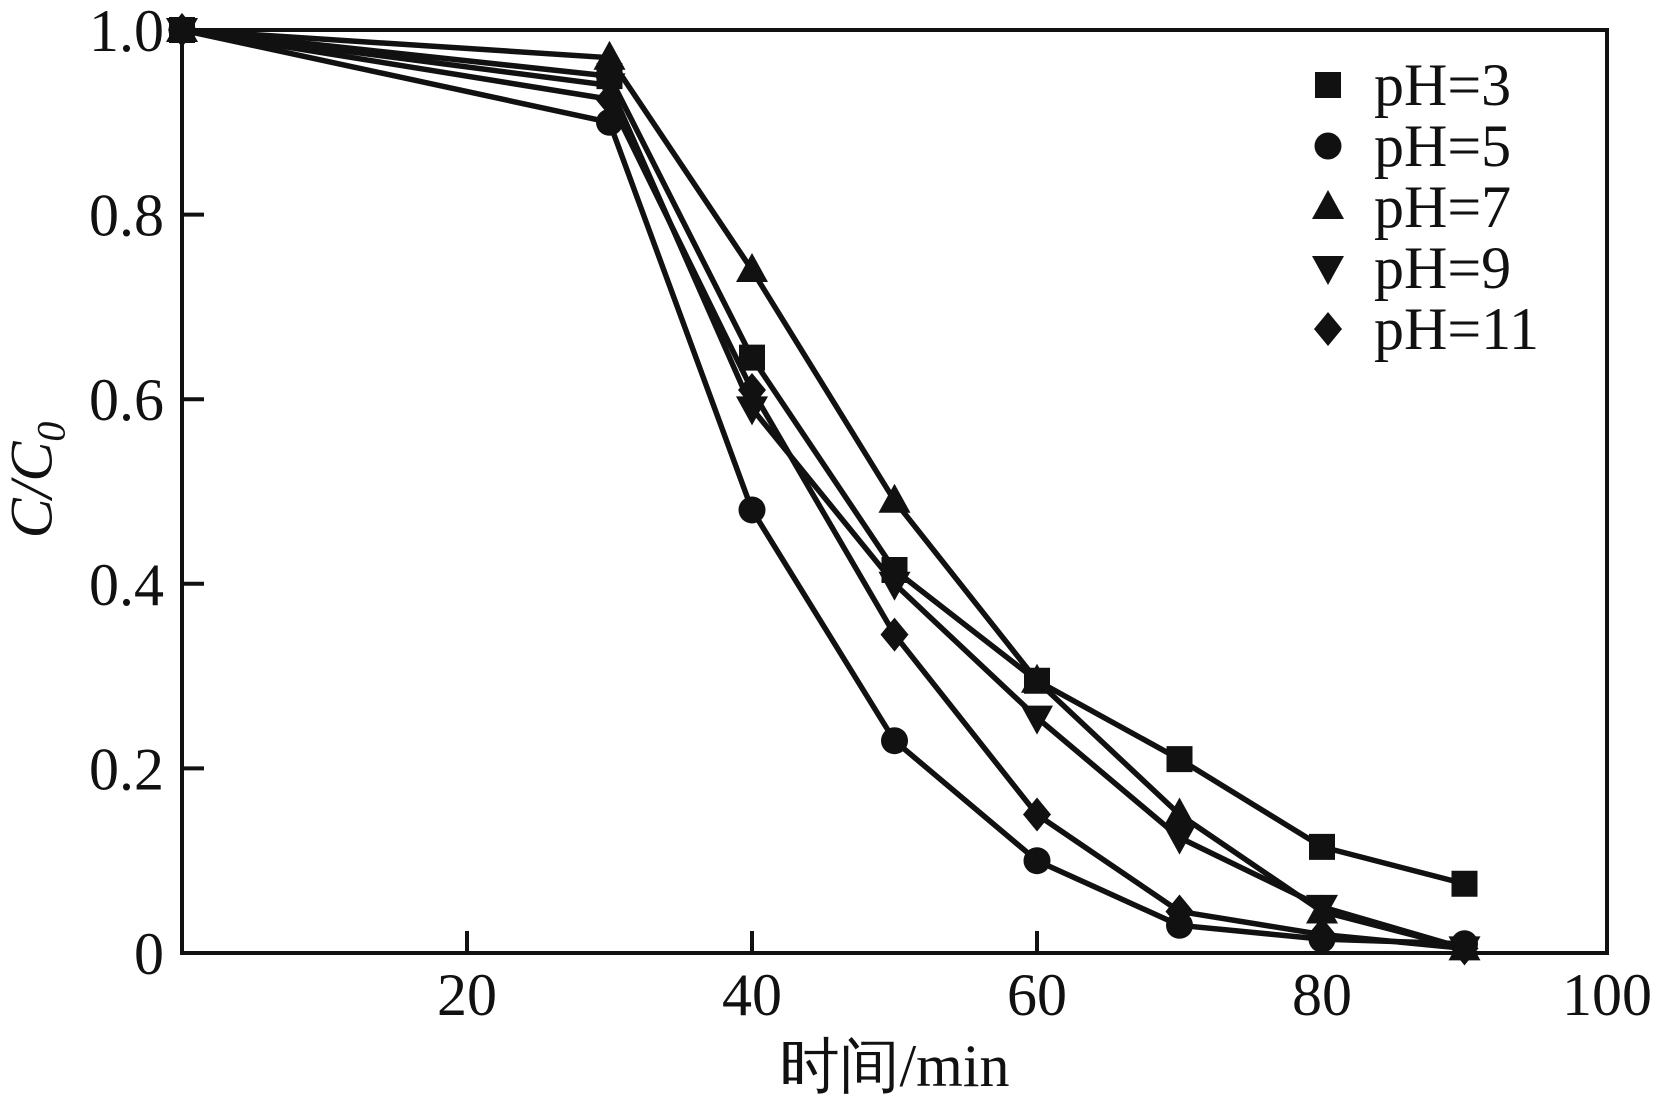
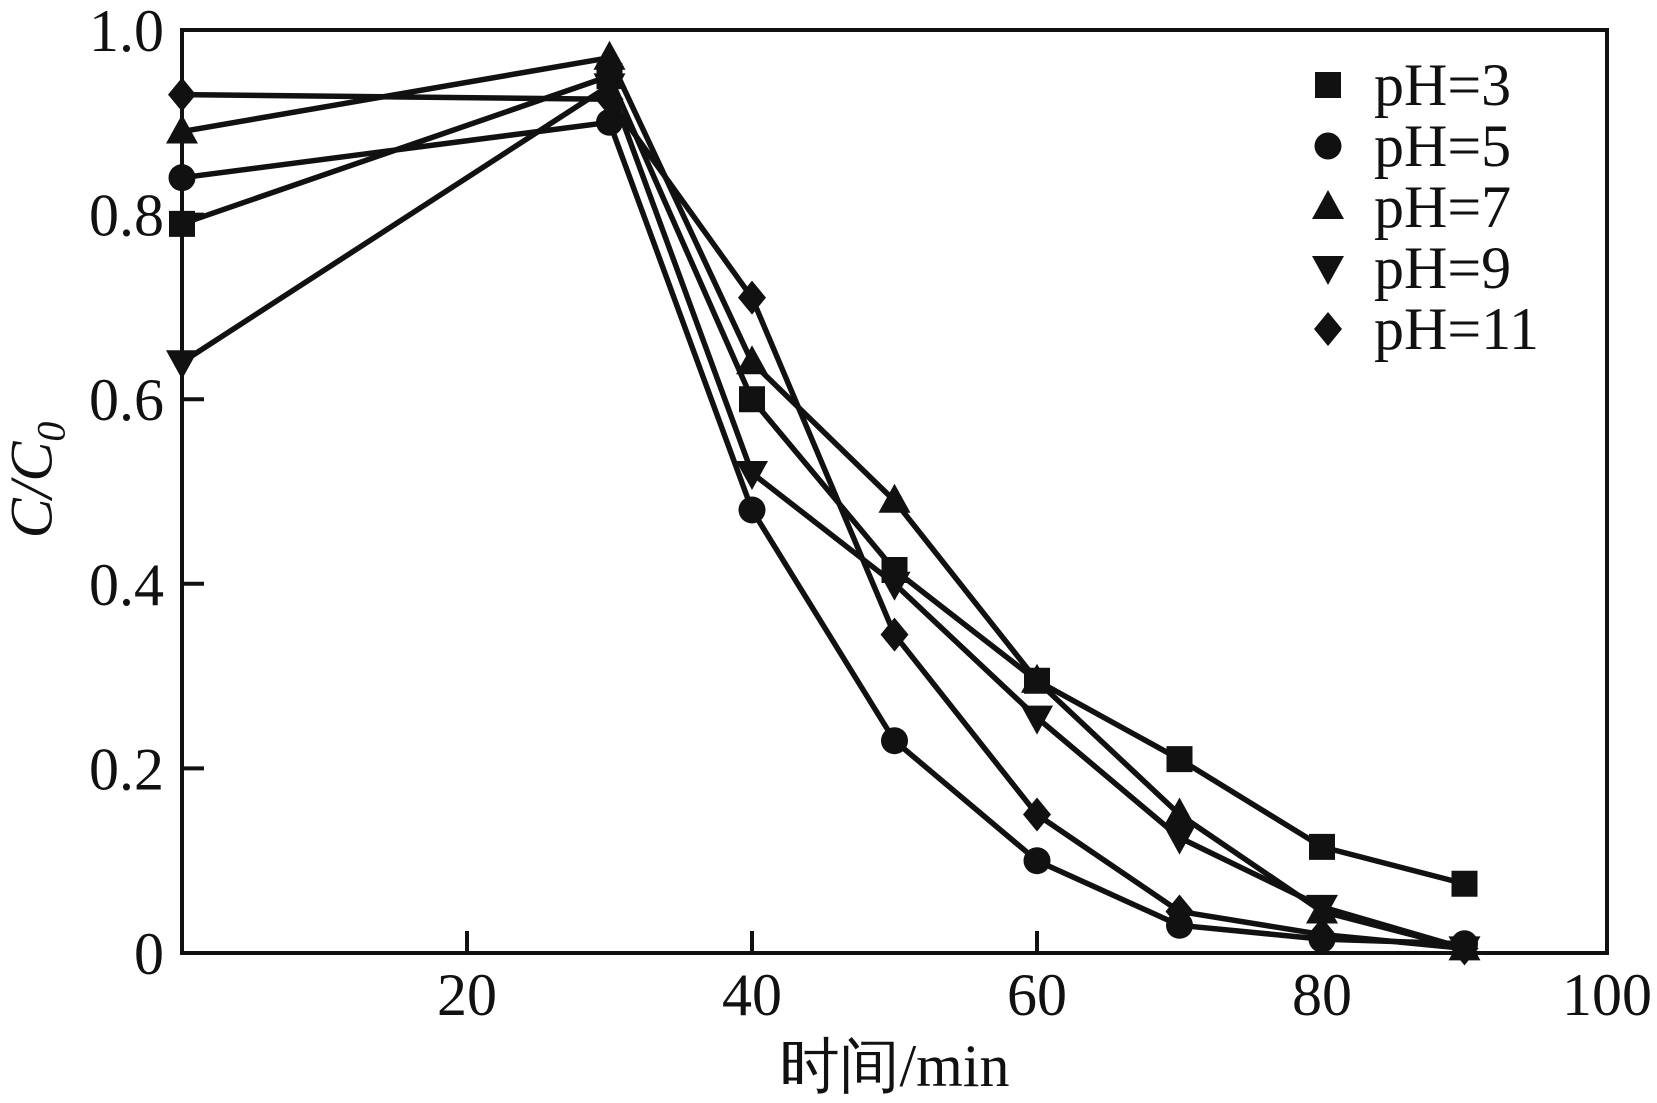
pH=3/0: 1.00 -> 0.79
pH=5/0: 1.00 -> 0.84
pH=7/0: 1.00 -> 0.89
pH=9/0: 1.00 -> 0.64
pH=11/0: 1.00 -> 0.93
pH=3/40: 0.65 -> 0.60
pH=7/40: 0.74 -> 0.64
pH=9/40: 0.59 -> 0.52
pH=11/40: 0.61 -> 0.71
